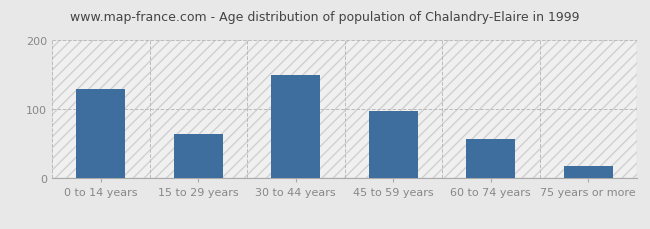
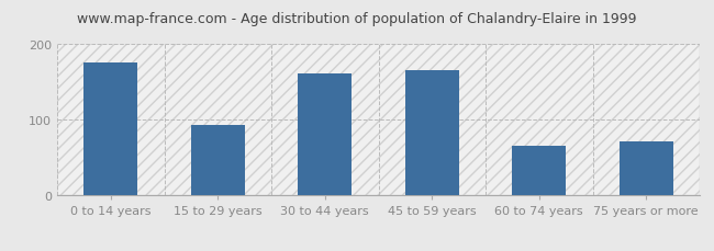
0 to 14 years: 130 -> 176
15 to 29 years: 65 -> 94
30 to 44 years: 150 -> 162
45 to 59 years: 98 -> 166
60 to 74 years: 57 -> 66
75 years or more: 18 -> 72
